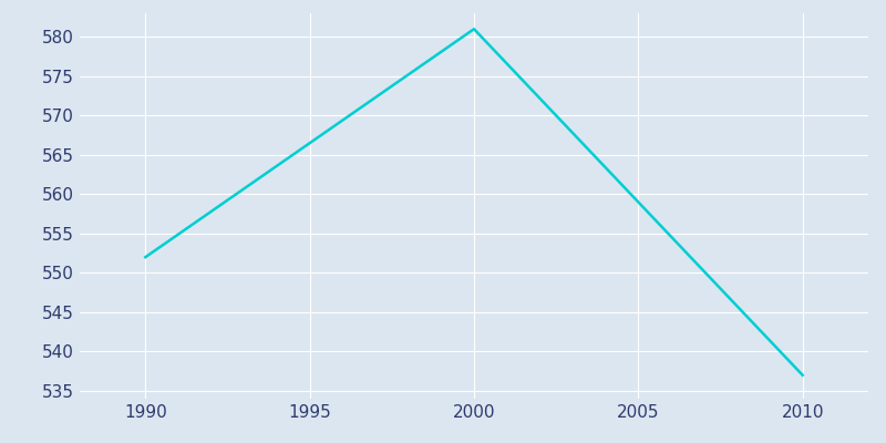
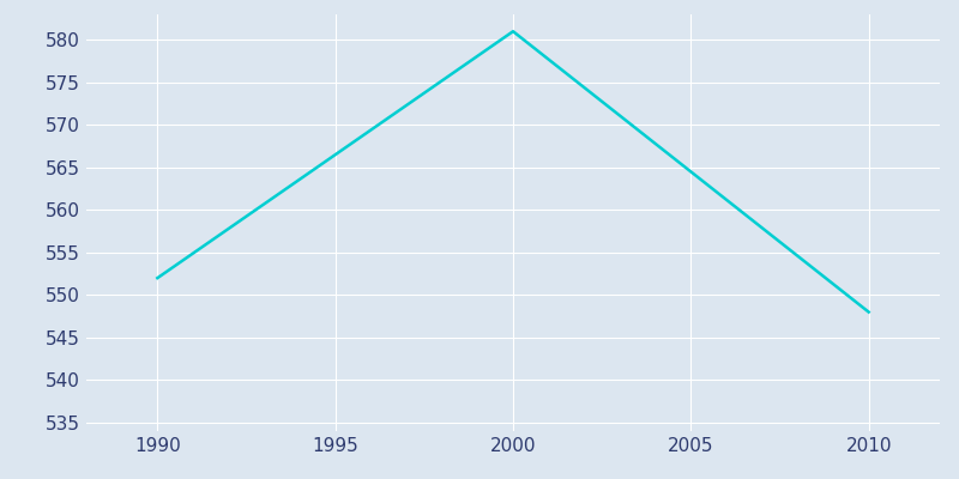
2010: 537 -> 548
